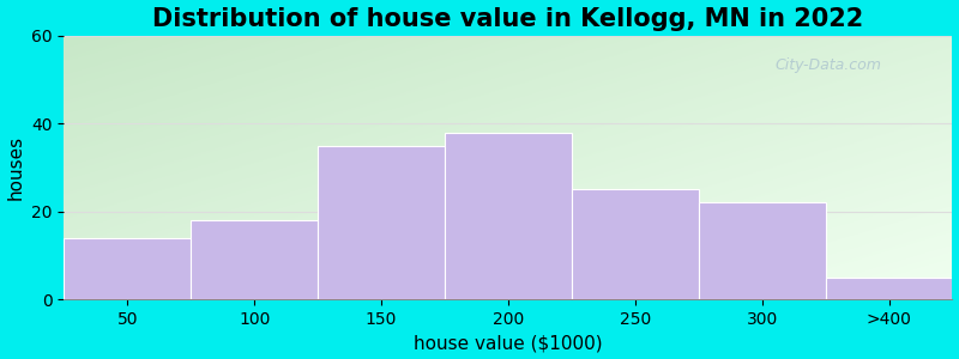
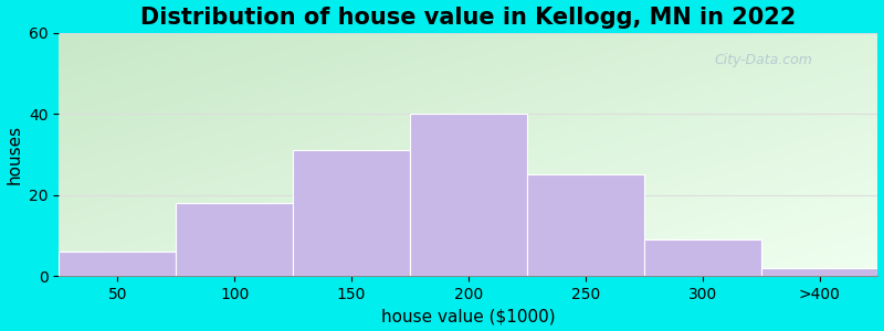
50: 14 -> 6
150: 35 -> 31
200: 38 -> 40
300: 22 -> 9
>400: 5 -> 2
